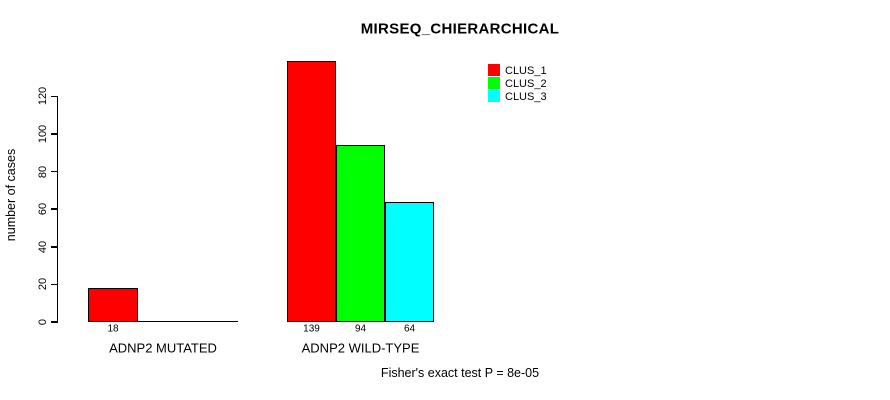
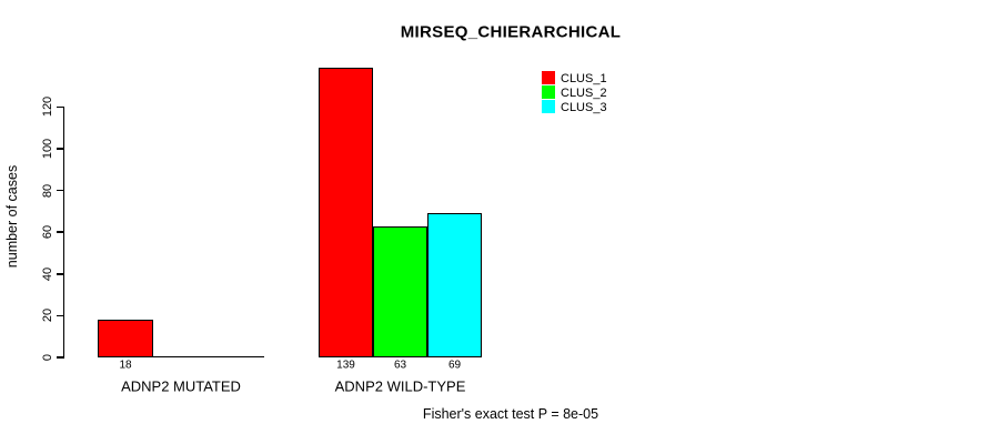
CLUS_2/ADNP2 WILD-TYPE: 94 -> 63
CLUS_3/ADNP2 WILD-TYPE: 64 -> 69
